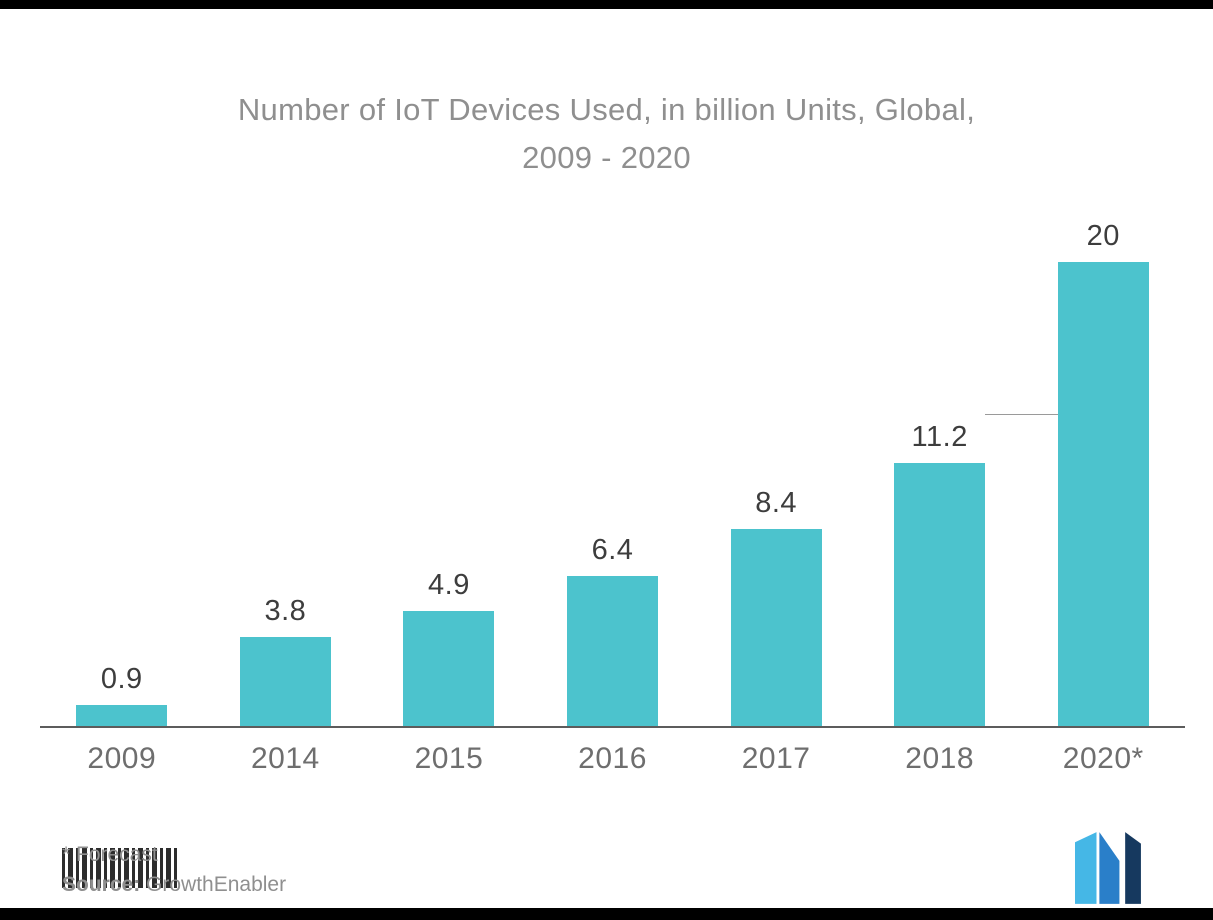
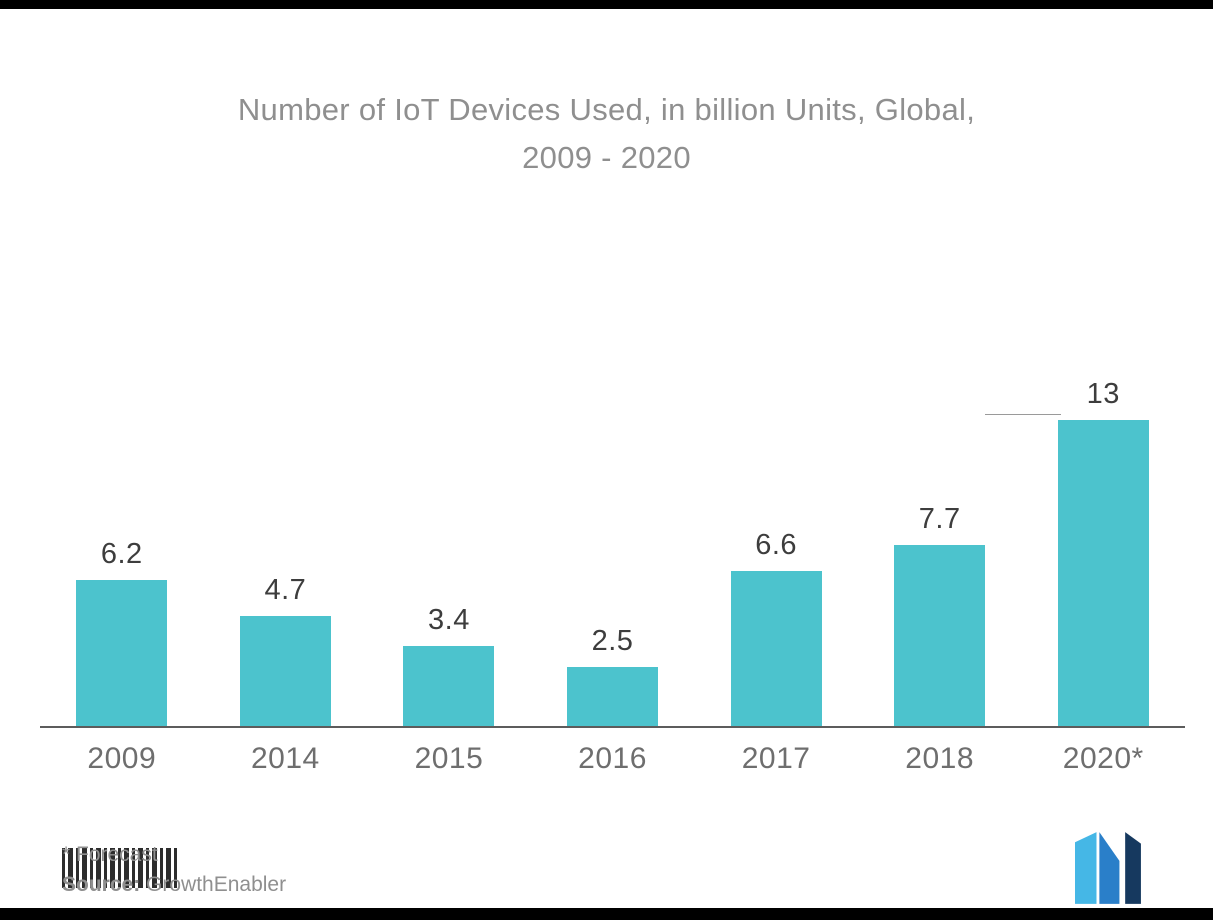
2009: 0.9 -> 6.2
2014: 3.8 -> 4.7
2015: 4.9 -> 3.4
2016: 6.4 -> 2.5
2017: 8.4 -> 6.6
2018: 11.2 -> 7.7
2020*: 20 -> 13
